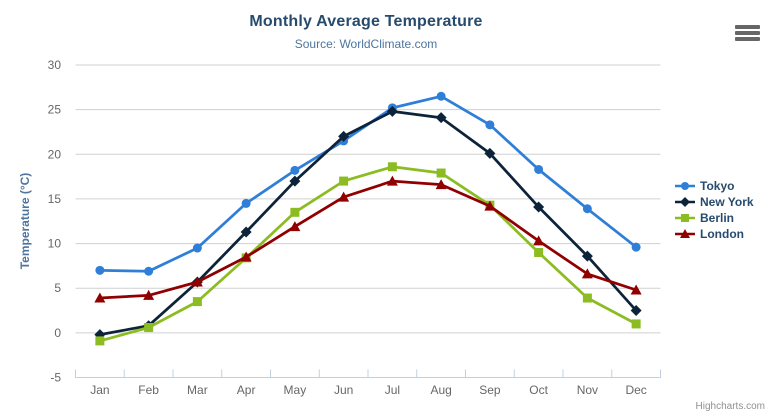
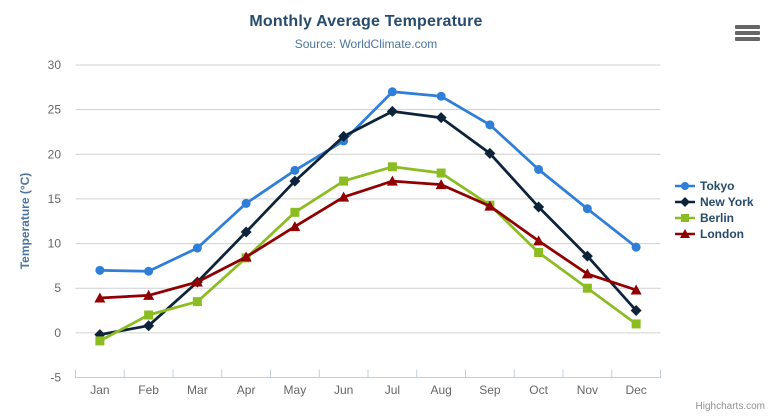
Berlin/Feb: 1 -> 2
Tokyo/Jul: 25 -> 27
Berlin/Nov: 4 -> 5
